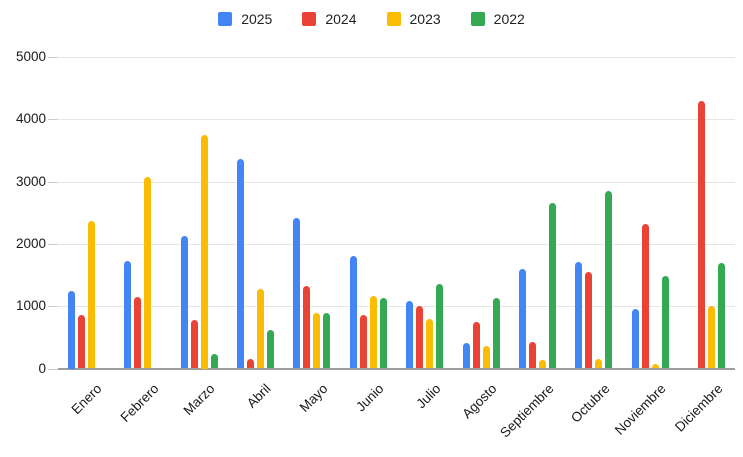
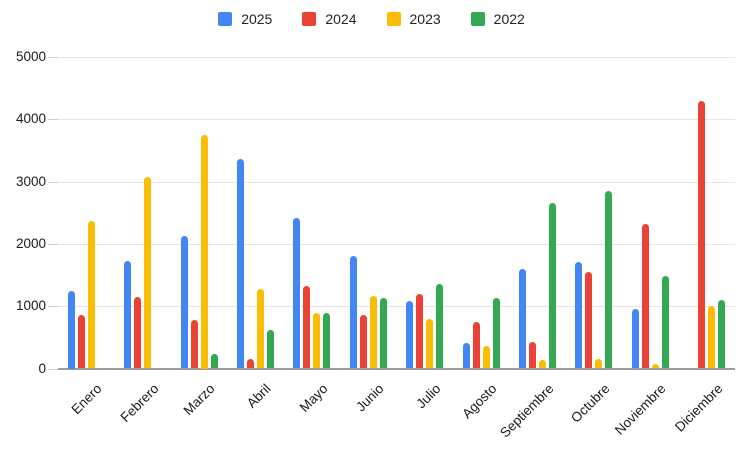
2024/Julio: 1000 -> 1200
2022/Diciembre: 1700 -> 1100
